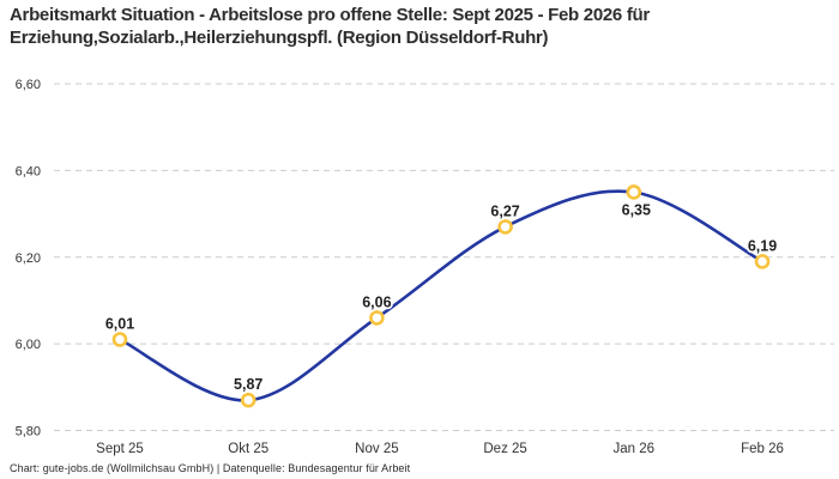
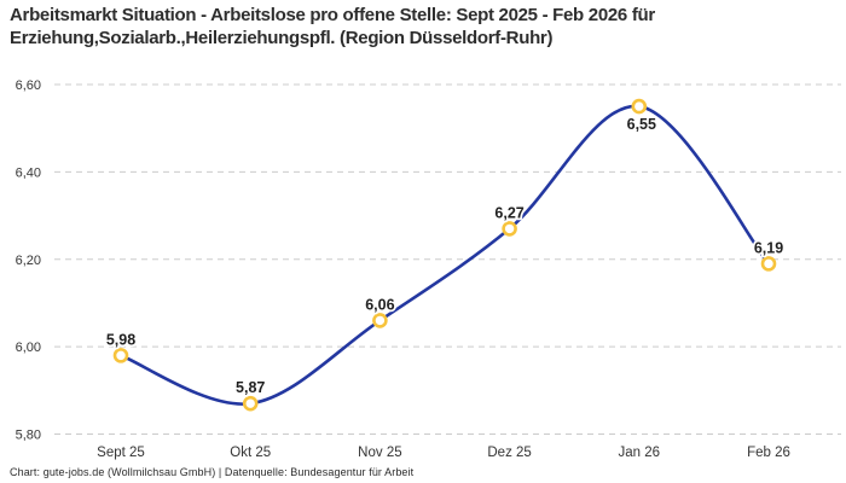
Sept 25: 6,01 -> 5,98
Jan 26: 6,35 -> 6,55
